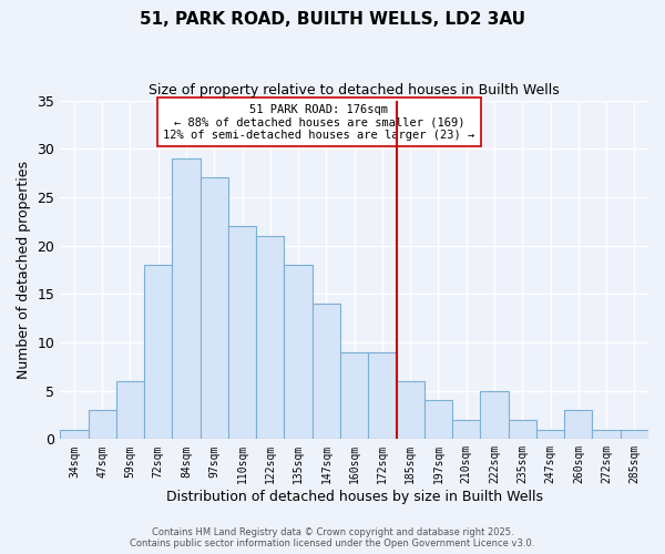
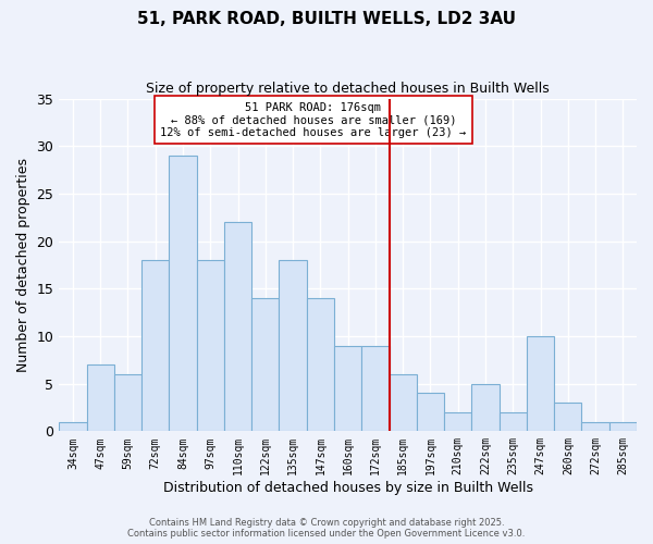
47sqm: 3 -> 7
97sqm: 27 -> 18
122sqm: 21 -> 14
247sqm: 1 -> 10
